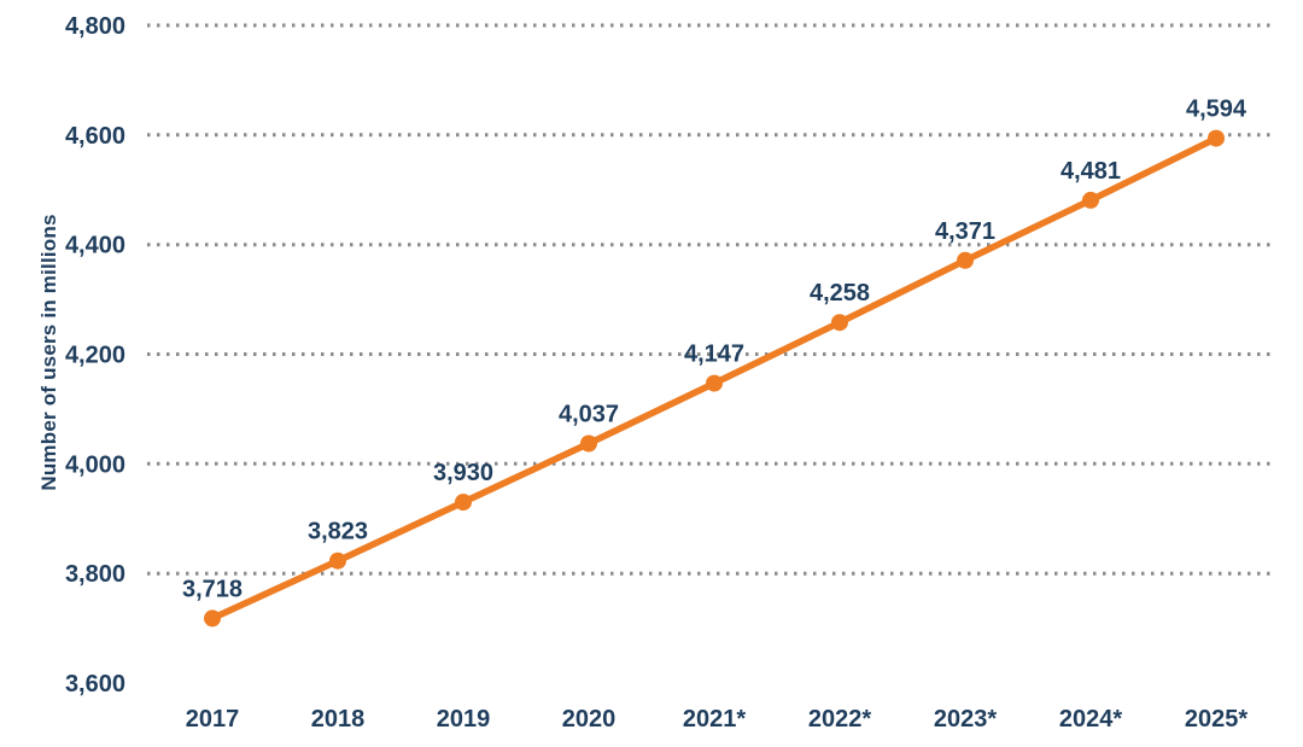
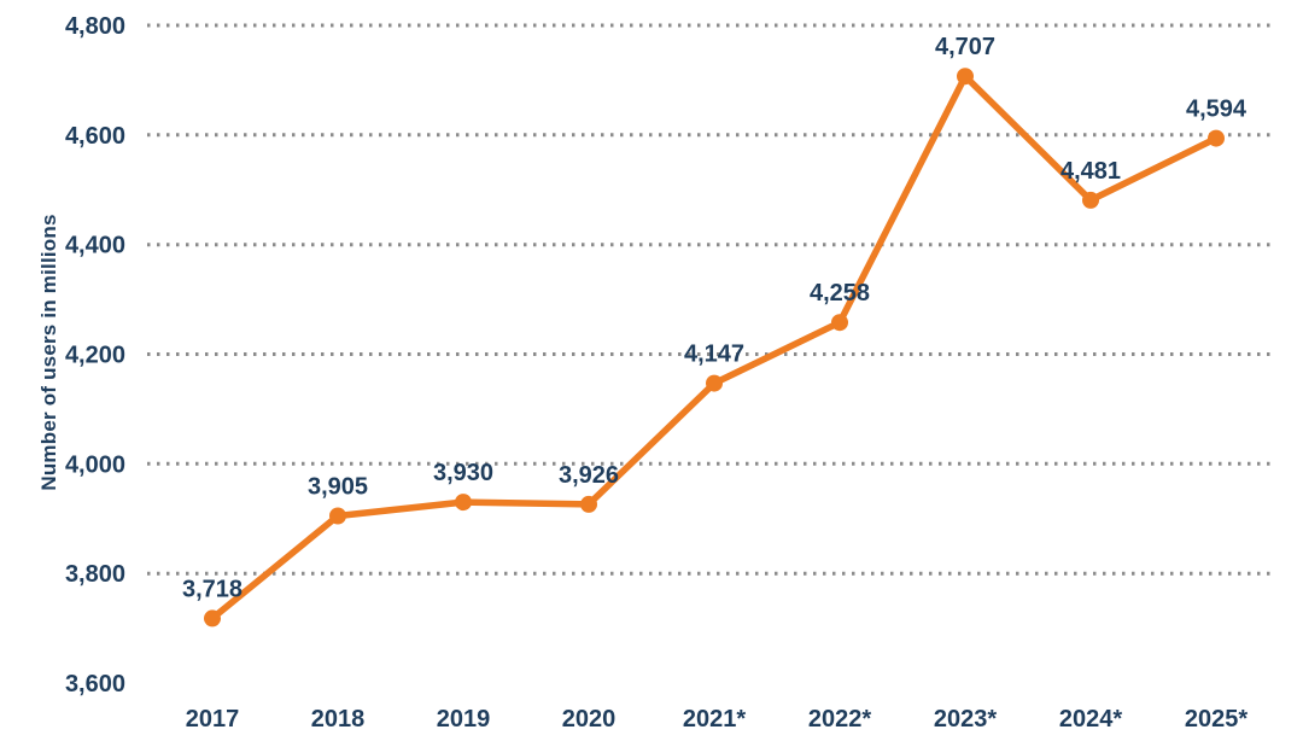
2018: 3,823 -> 3,905
2020: 4,037 -> 3,926
2023*: 4,371 -> 4,707
